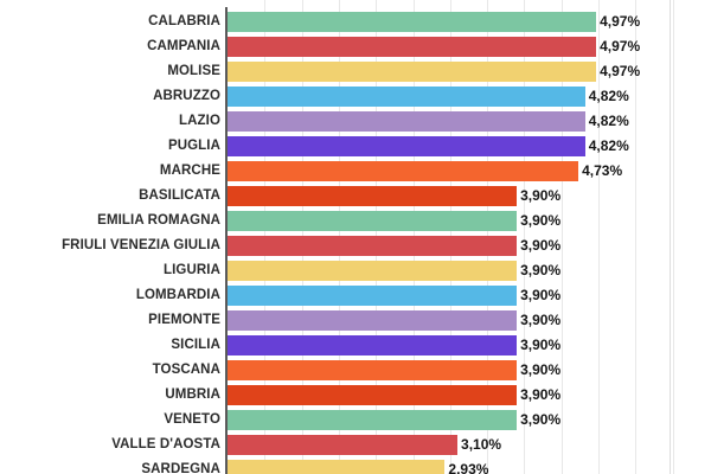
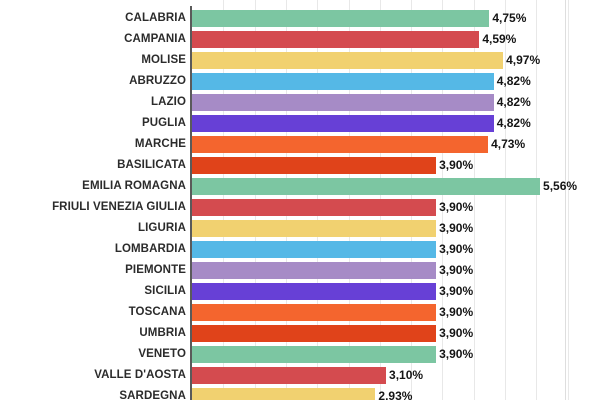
CALABRIA: 4,97% -> 4,75%
CAMPANIA: 4,97% -> 4,59%
EMILIA ROMAGNA: 3,90% -> 5,56%
